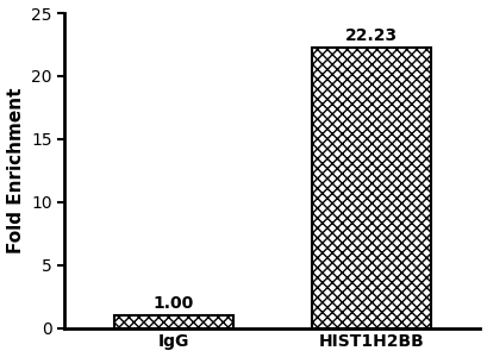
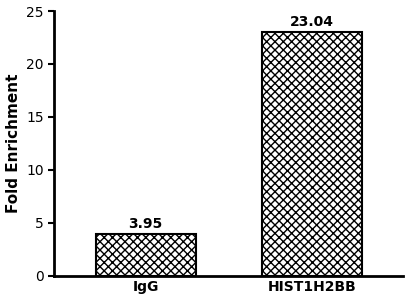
IgG: 1.00 -> 3.95
HIST1H2BB: 22.23 -> 23.04
